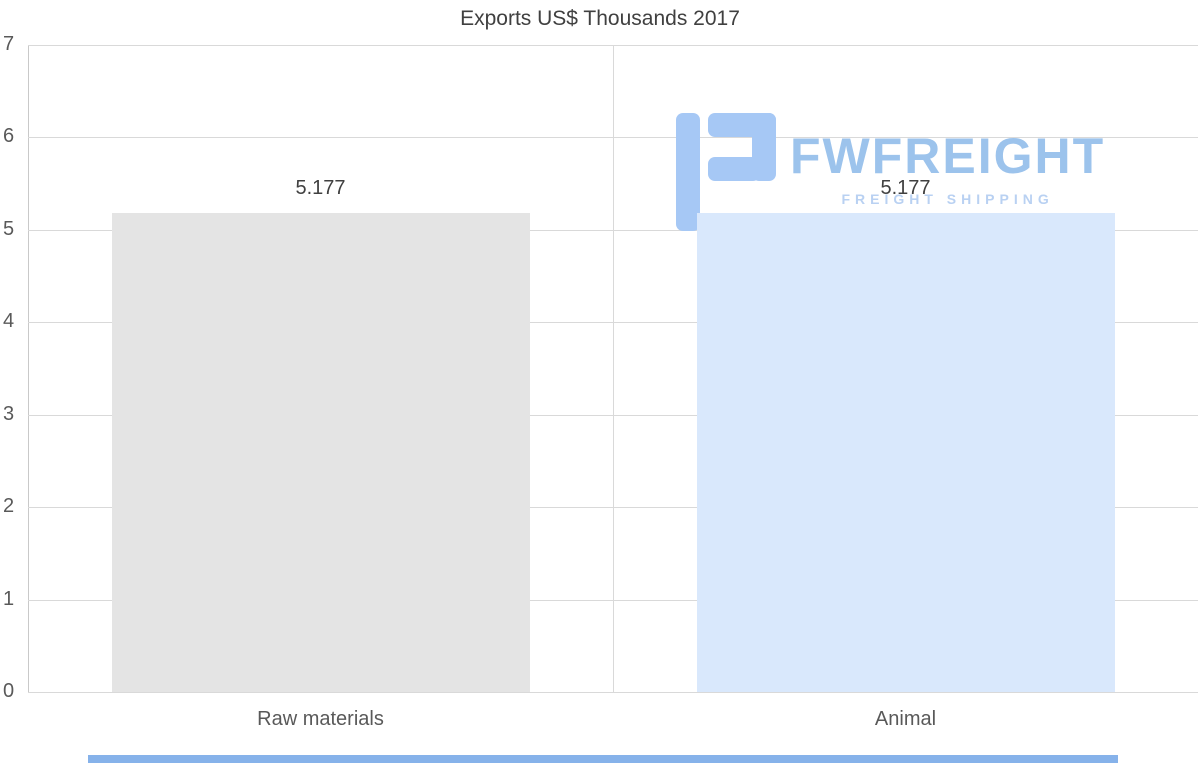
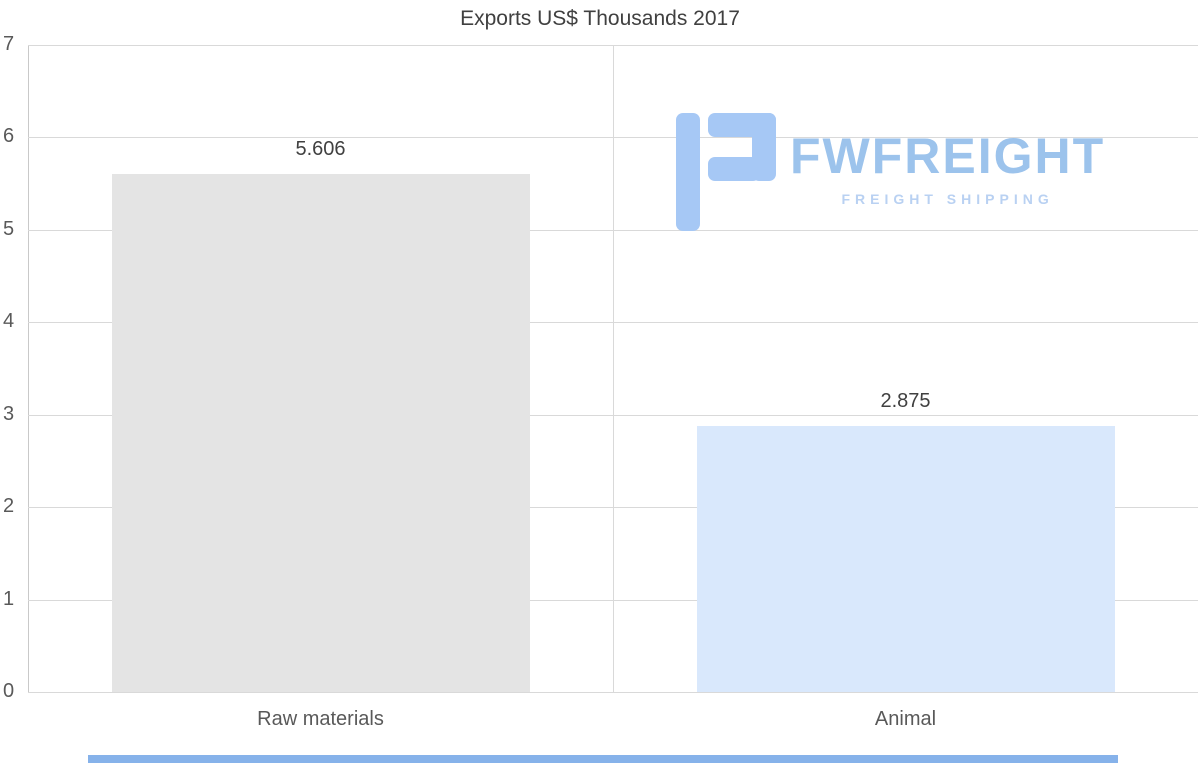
Raw materials: 5.177 -> 5.606
Animal: 5.177 -> 2.875
